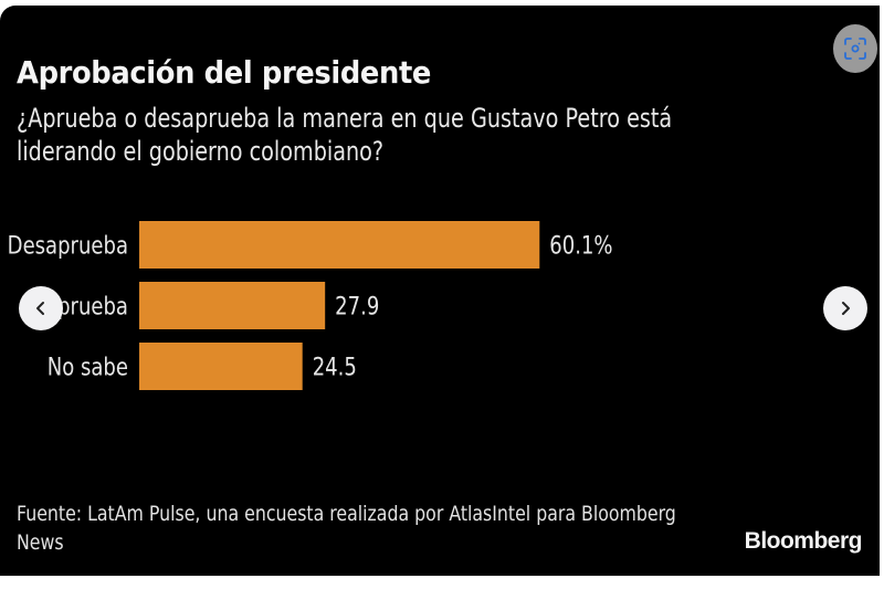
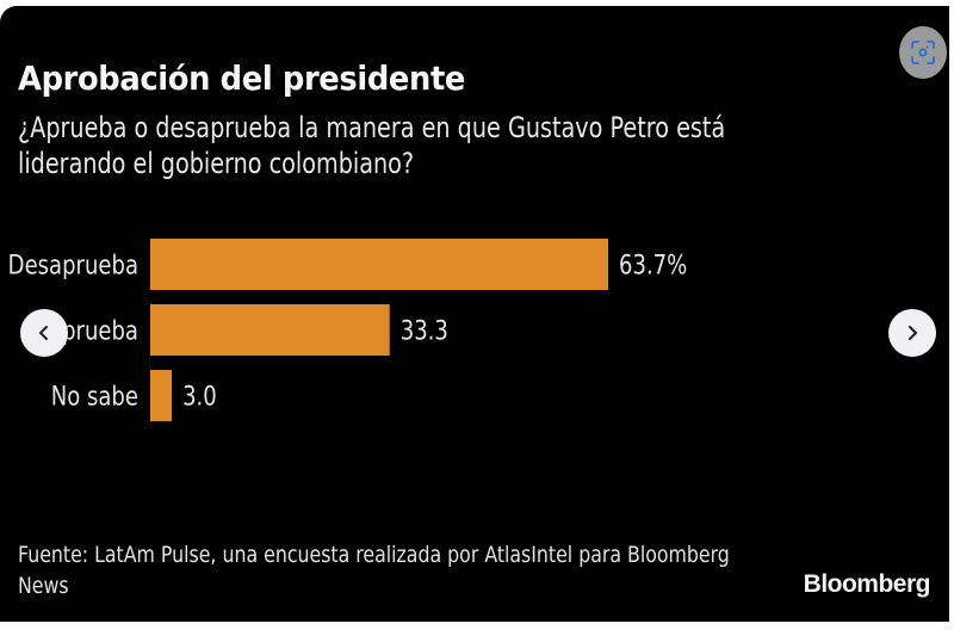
Desaprueba: 60.1% -> 63.7%
Aprueba: 27.9 -> 33.3
No sabe: 24.5 -> 3.0
